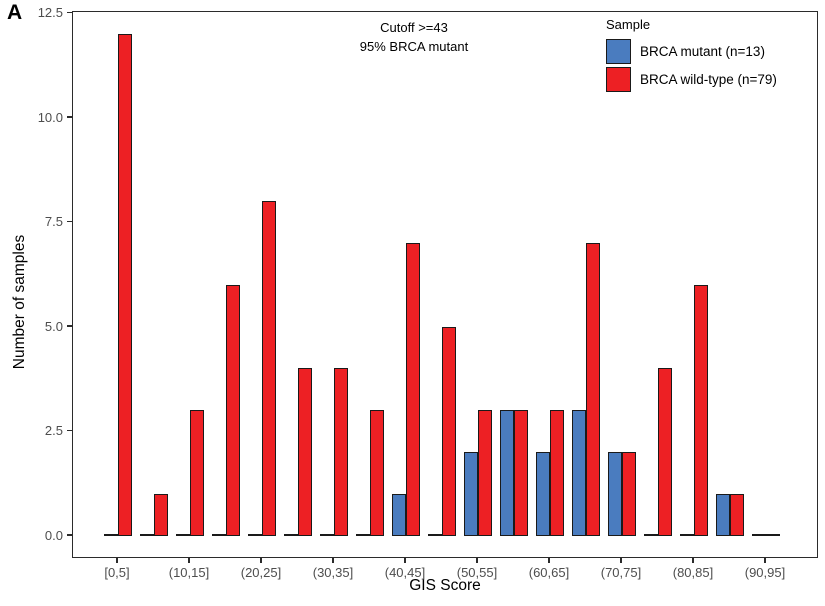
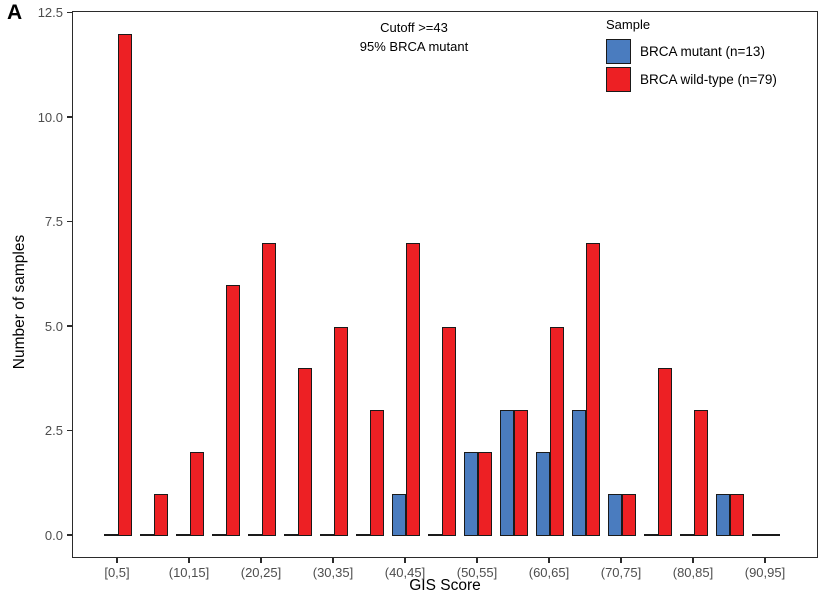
BRCA wild-type (n=79)/(10,15]: 3 -> 2
BRCA wild-type (n=79)/(20,25]: 8 -> 7
BRCA wild-type (n=79)/(30,35]: 4 -> 5
BRCA wild-type (n=79)/(50,55]: 3 -> 2
BRCA wild-type (n=79)/(60,65]: 3 -> 5
BRCA mutant (n=13)/(70,75]: 2 -> 1
BRCA wild-type (n=79)/(70,75]: 2 -> 1
BRCA wild-type (n=79)/(80,85]: 6 -> 3
